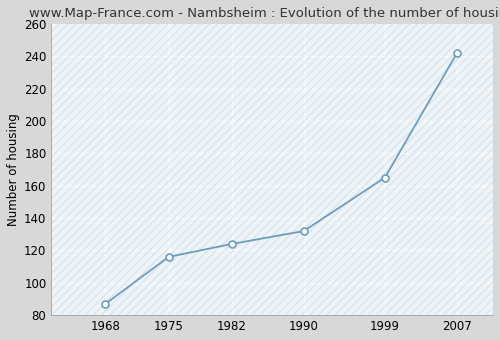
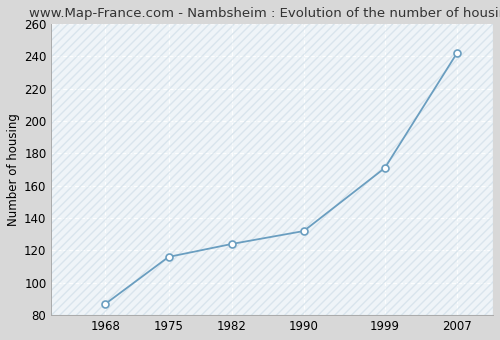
1999: 165 -> 171
